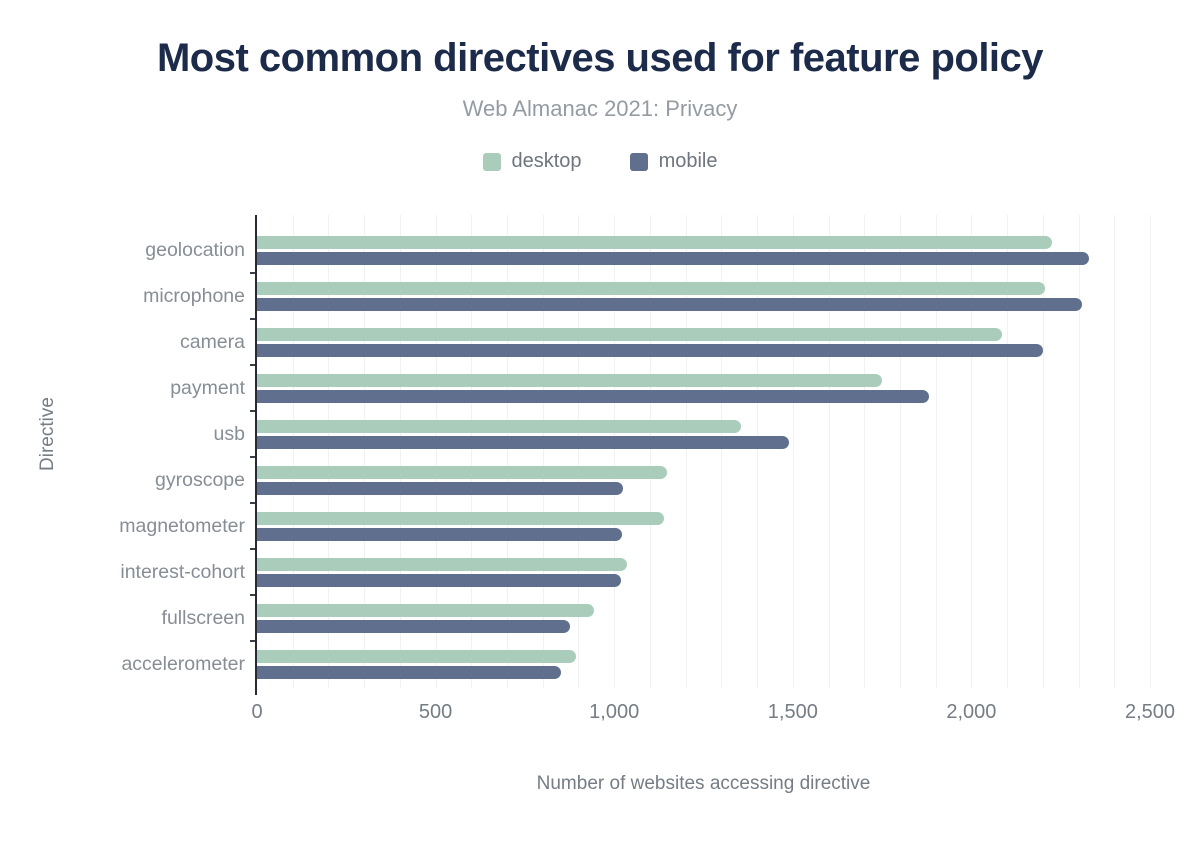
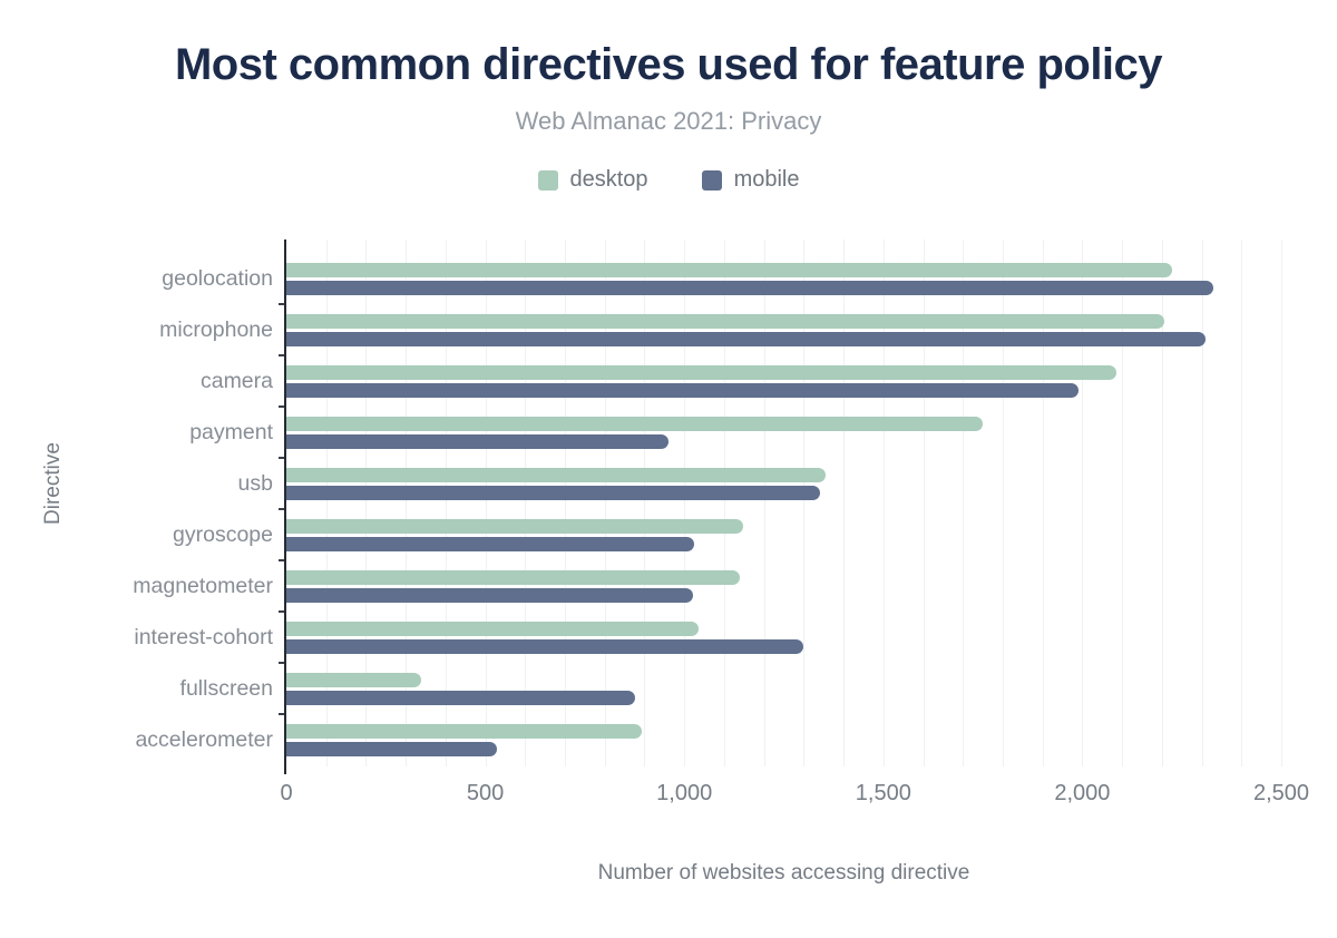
mobile/camera: 2200 -> 1990
mobile/payment: 1880 -> 960
mobile/usb: 1490 -> 1340
mobile/interest-cohort: 1020 -> 1300
desktop/fullscreen: 940 -> 340
mobile/accelerometer: 850 -> 530
